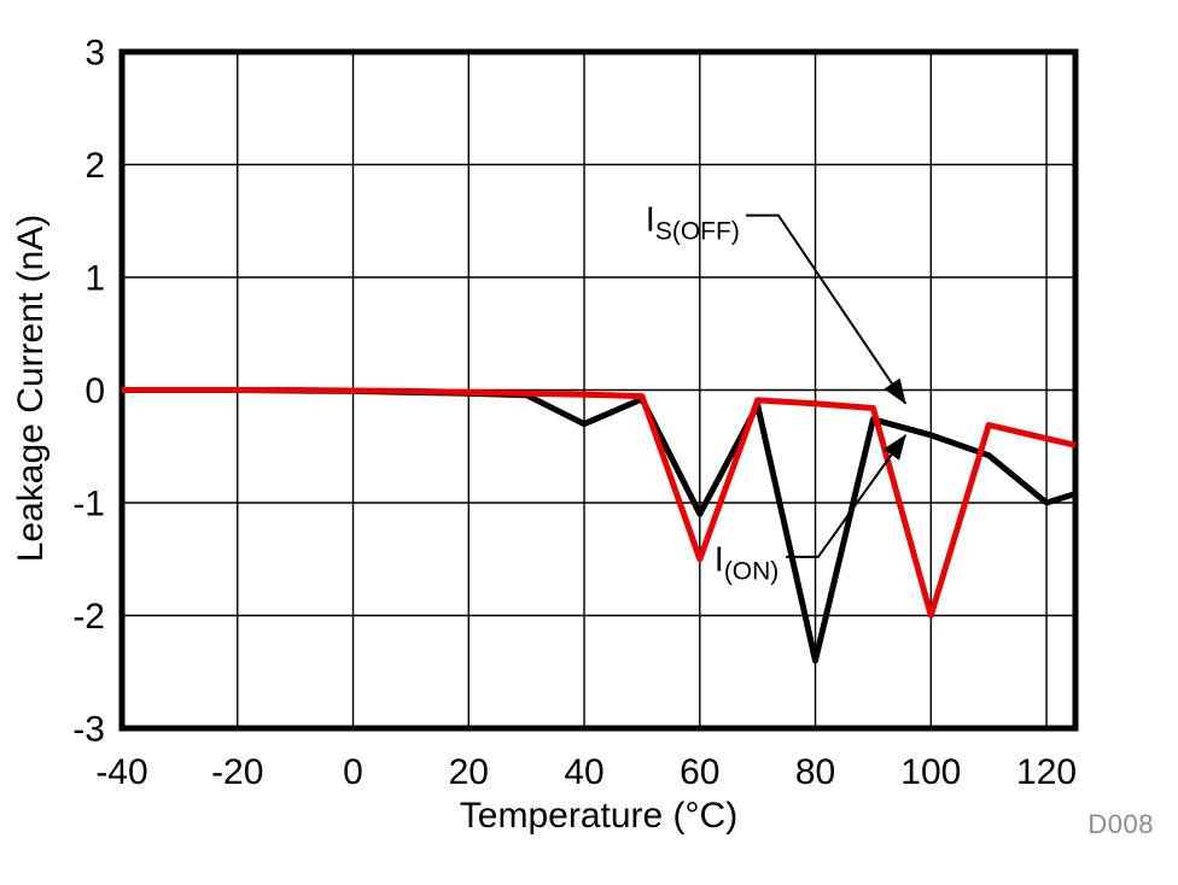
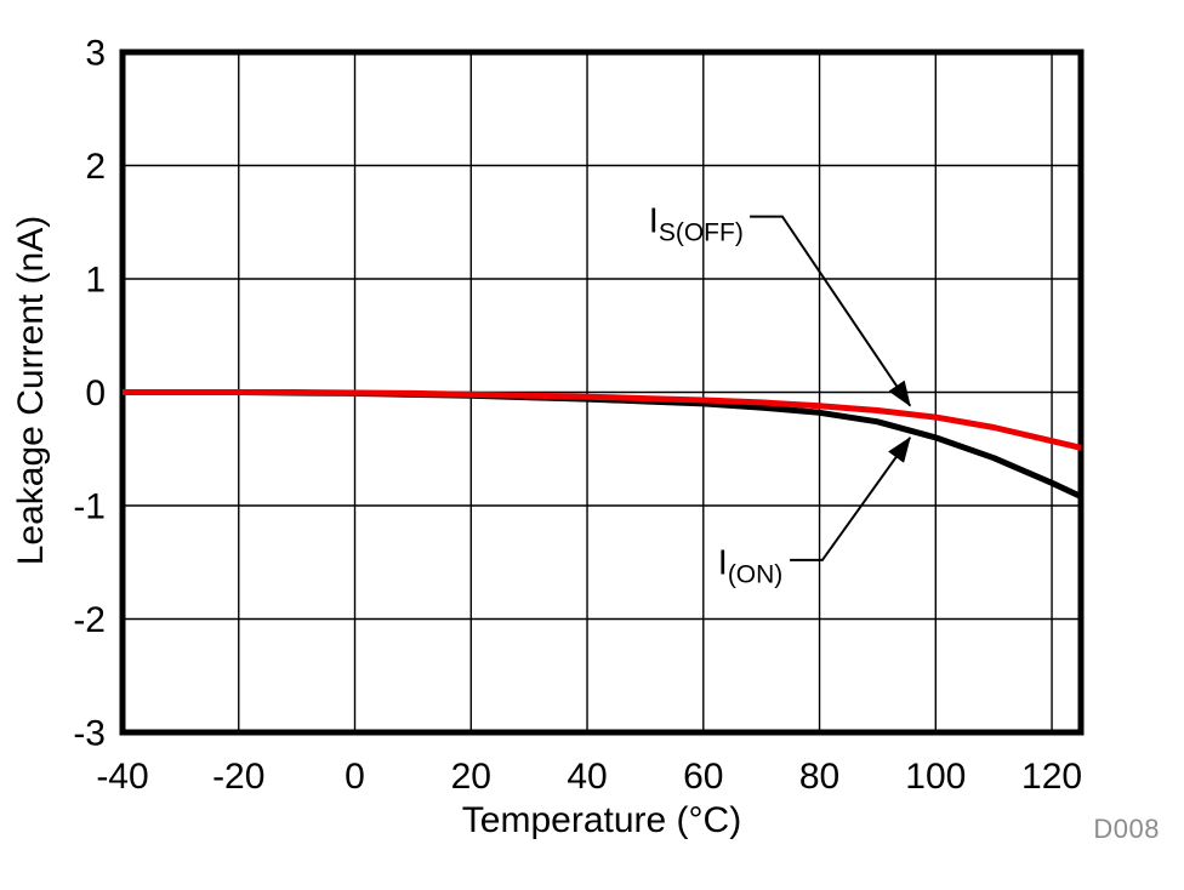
I(ON)/40: -0.3 -> -0.1
IS(OFF)/60: -1.5 -> -0.1
I(ON)/60: -1.1 -> -0.1
I(ON)/80: -2.4 -> -0.2
IS(OFF)/100: -2.0 -> -0.2
I(ON)/120: -1.0 -> -0.8
